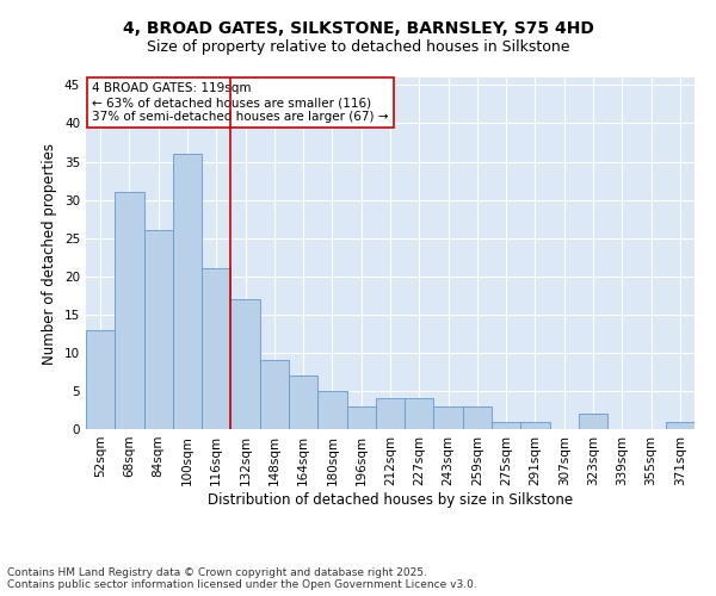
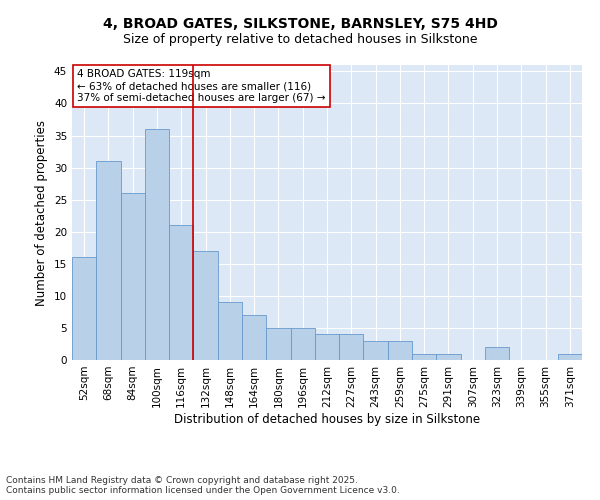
52sqm: 13 -> 16
196sqm: 3 -> 5
